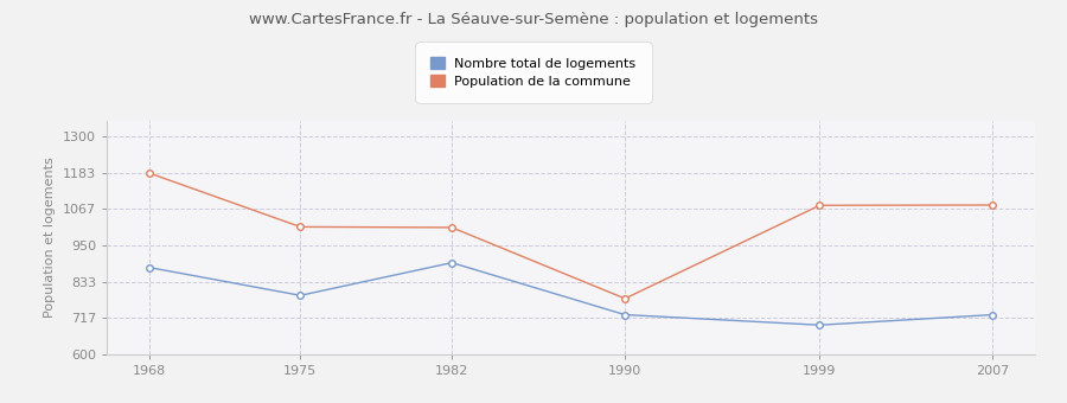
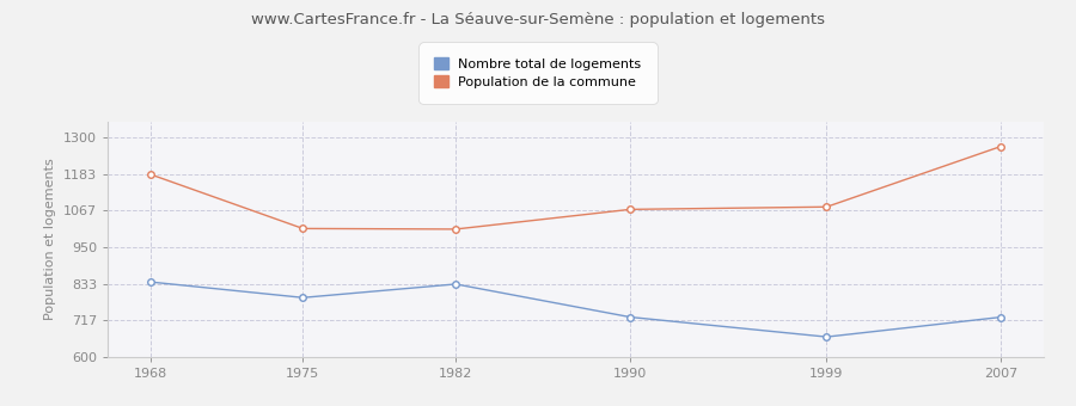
Nombre total de logements/1968: 880 -> 840
Nombre total de logements/1982: 895 -> 833
Population de la commune/1990: 780 -> 1071
Nombre total de logements/1999: 695 -> 665
Population de la commune/2007: 1080 -> 1272
